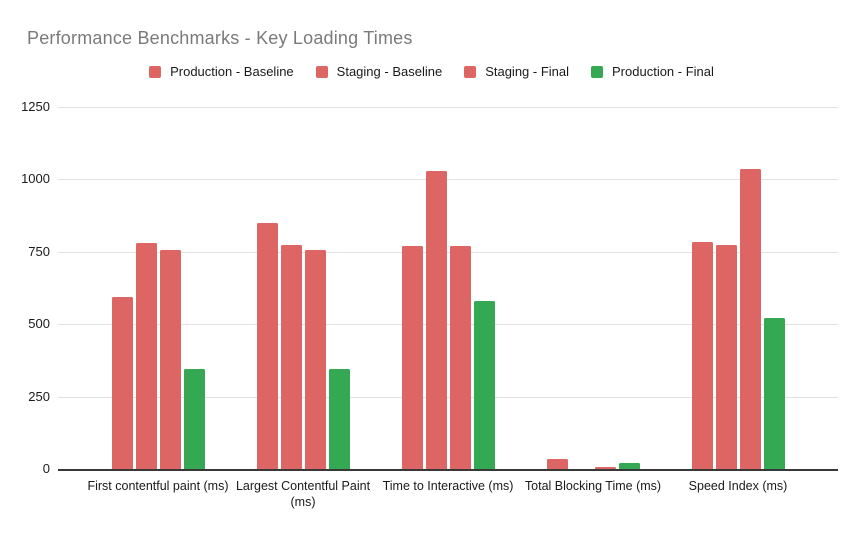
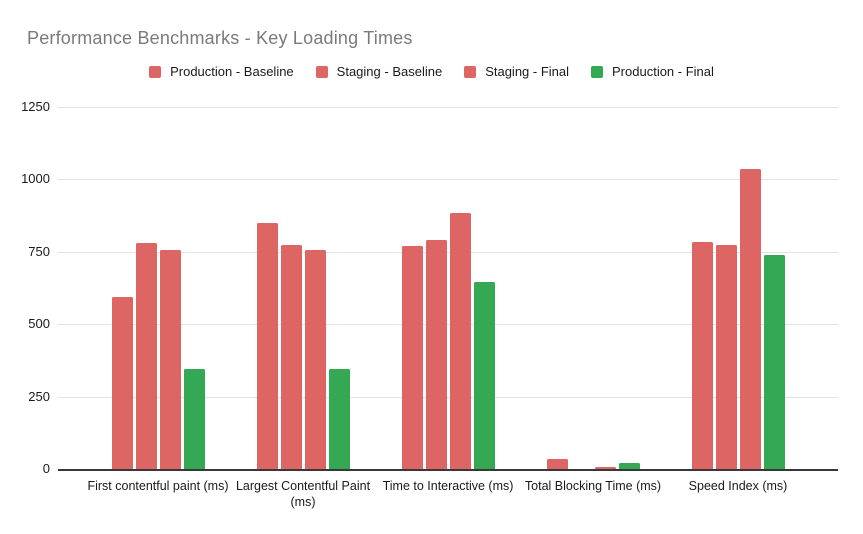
Staging - Baseline/Time to Interactive (ms): 1030 -> 790
Staging - Final/Time to Interactive (ms): 770 -> 880
Production - Final/Time to Interactive (ms): 580 -> 640
Production - Final/Speed Index (ms): 520 -> 740
